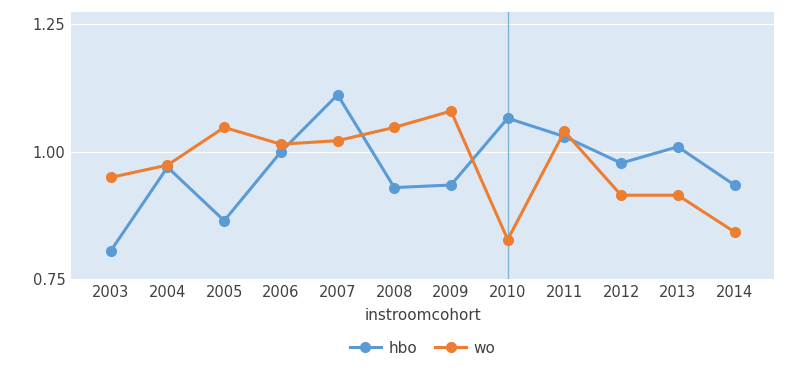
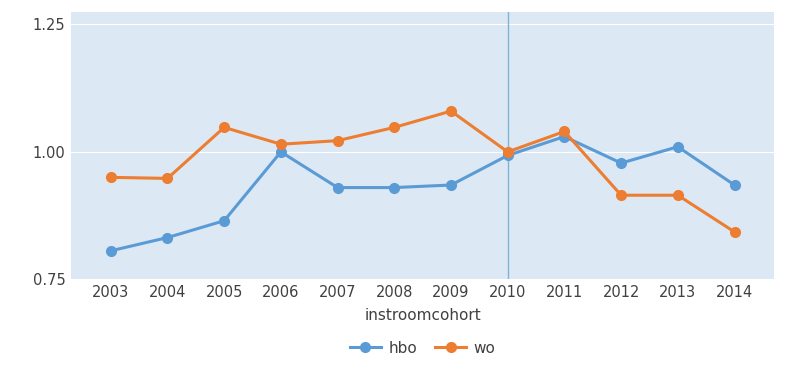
hbo/2004: 0.970 -> 0.832
wo/2004: 0.974 -> 0.948
hbo/2007: 1.112 -> 0.930
hbo/2010: 1.066 -> 0.993
wo/2010: 0.828 -> 1.000
